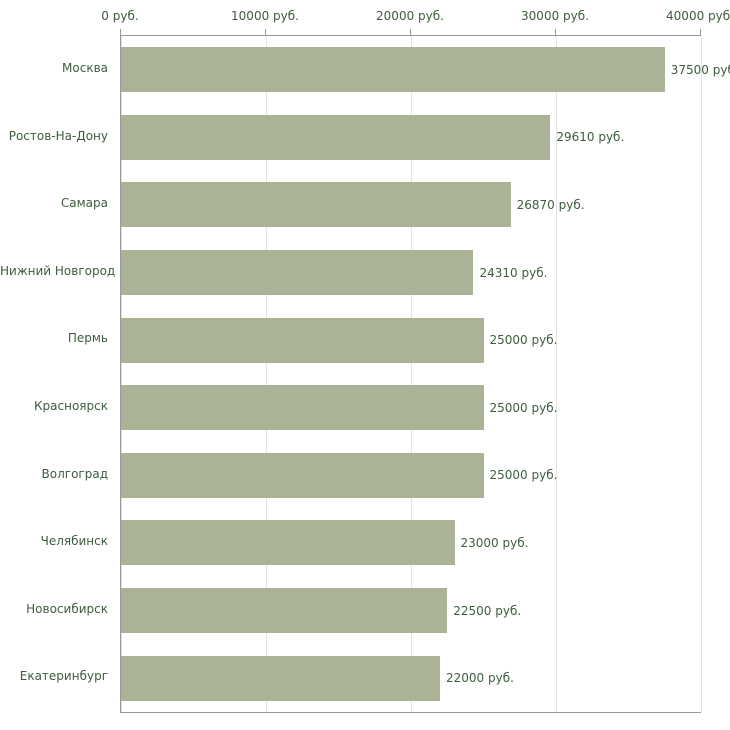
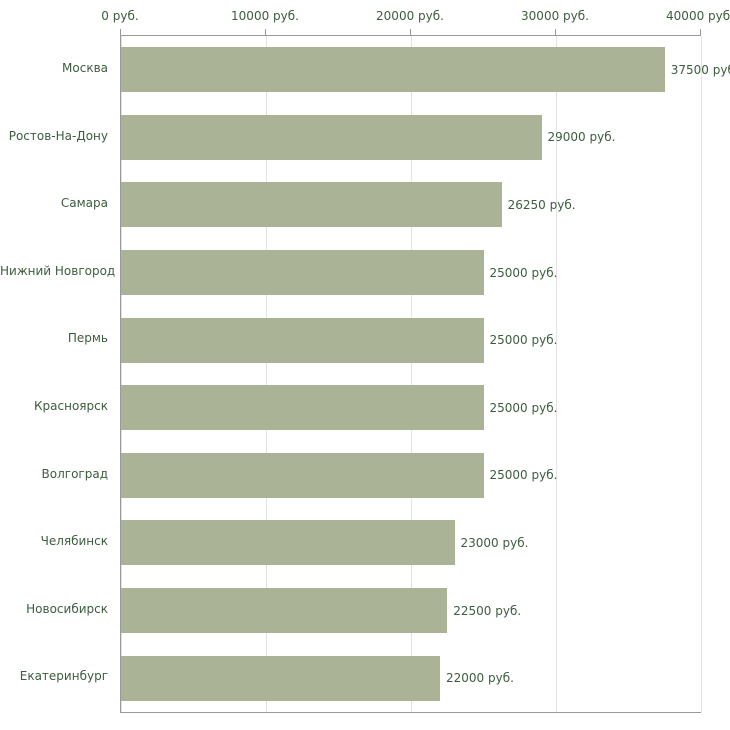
Ростов-На-Дону: 29610 -> 29000
Самара: 26870 -> 26250
Нижний Новгород: 24310 -> 25000
